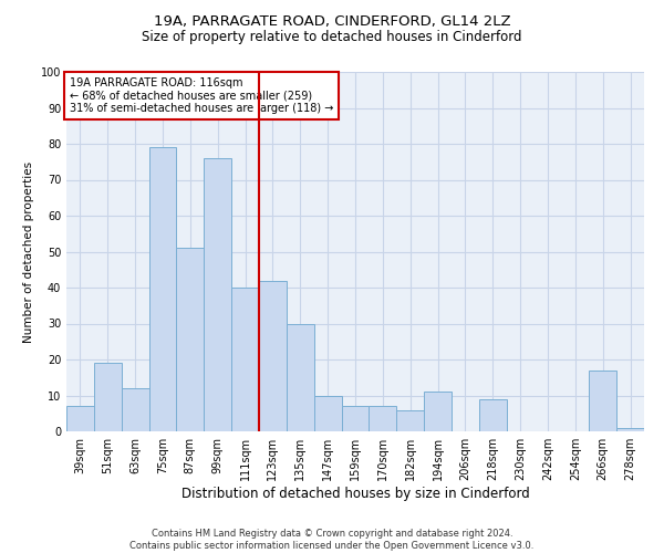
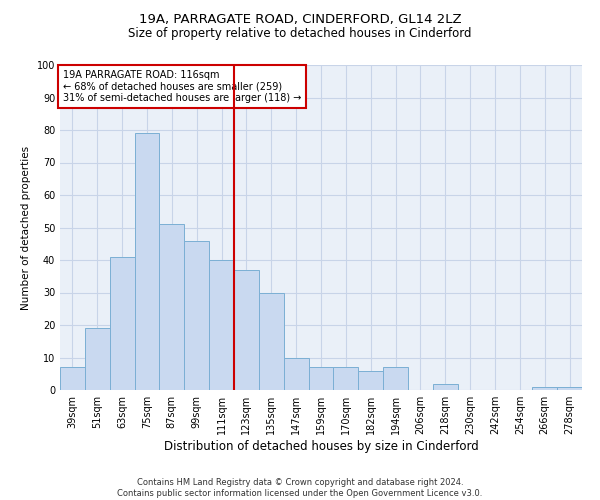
63sqm: 12 -> 41
99sqm: 76 -> 46
123sqm: 42 -> 37
194sqm: 11 -> 7
218sqm: 9 -> 2
266sqm: 17 -> 1
